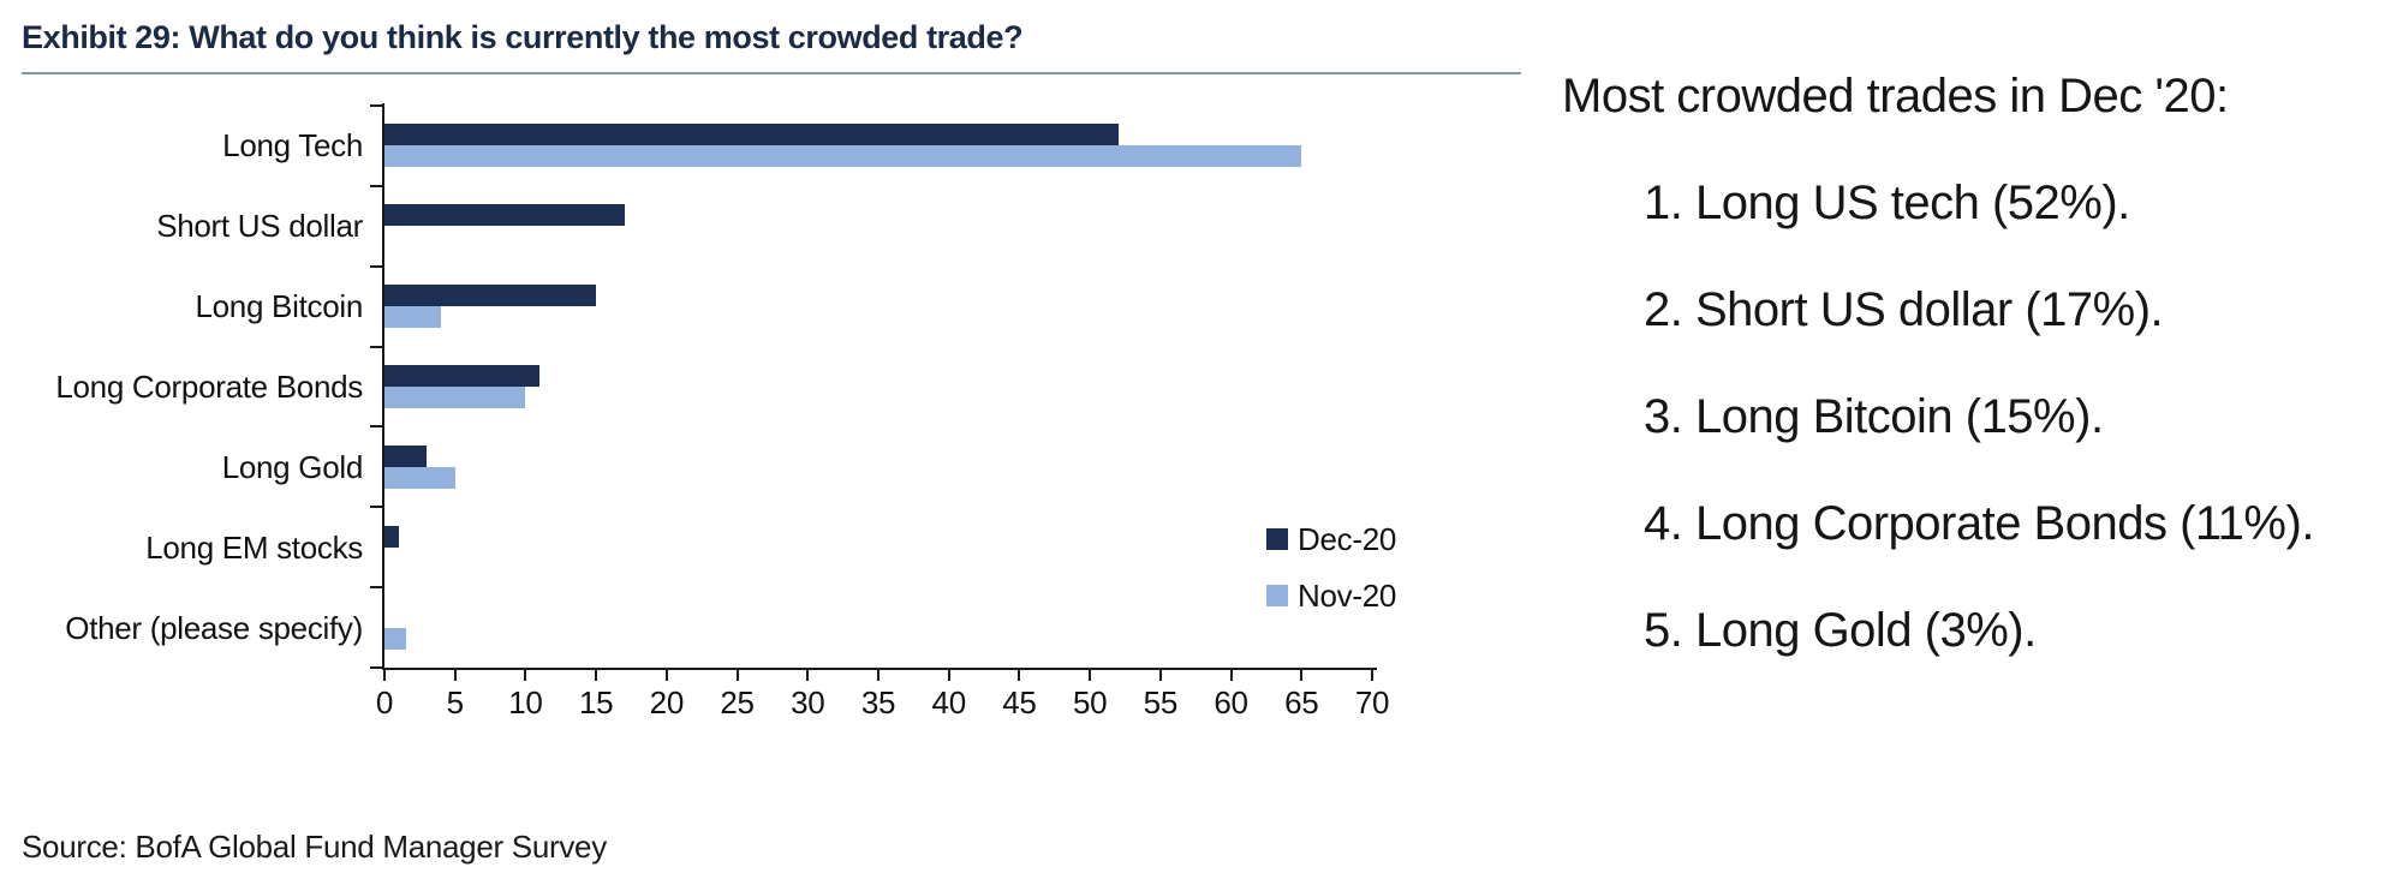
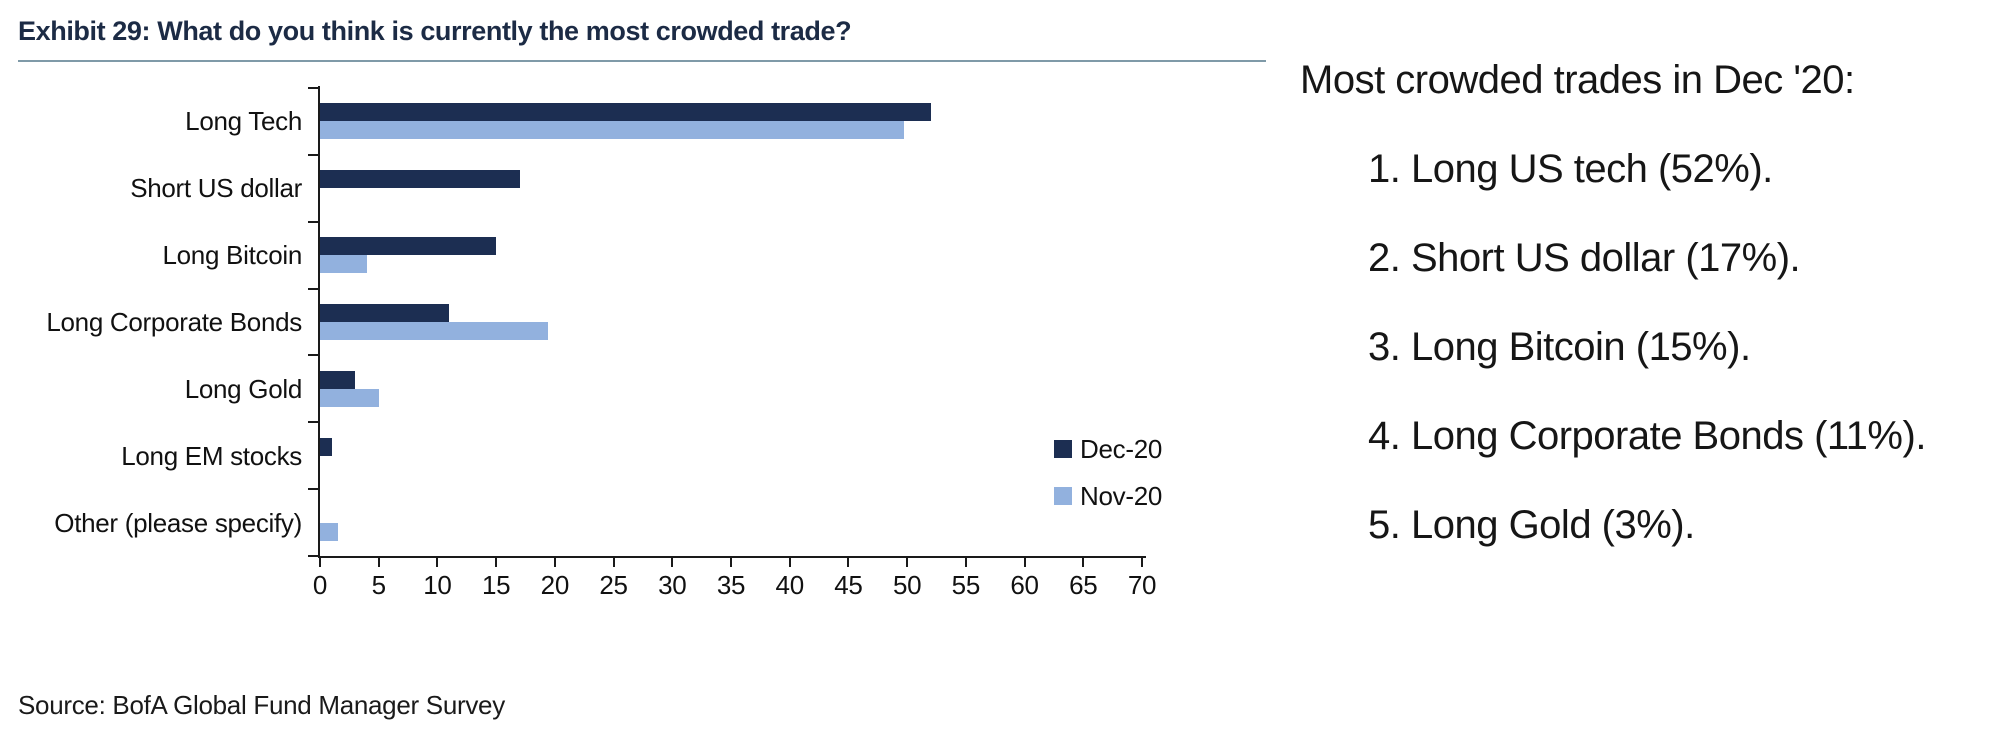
Nov-20/Long Tech: 65.0 -> 49.7
Nov-20/Long Corporate Bonds: 10.0 -> 19.4
